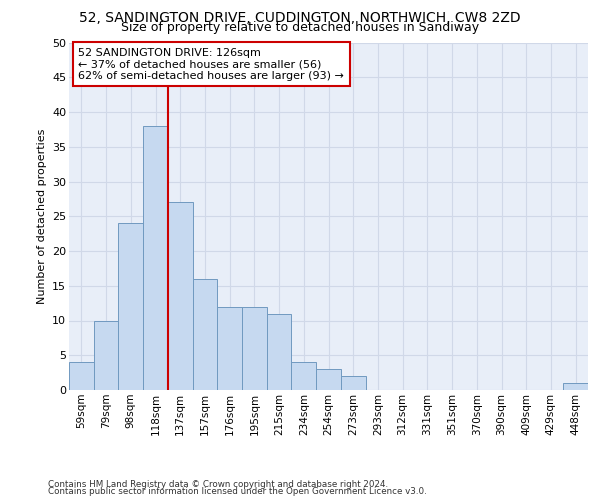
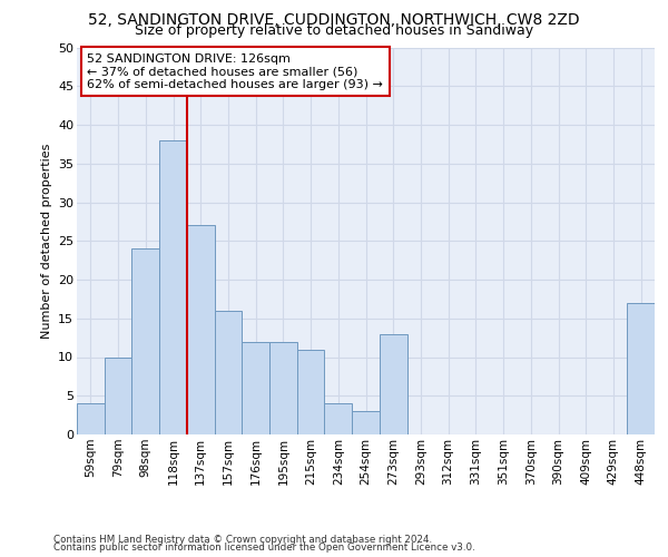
273sqm: 2 -> 13
448sqm: 1 -> 17
